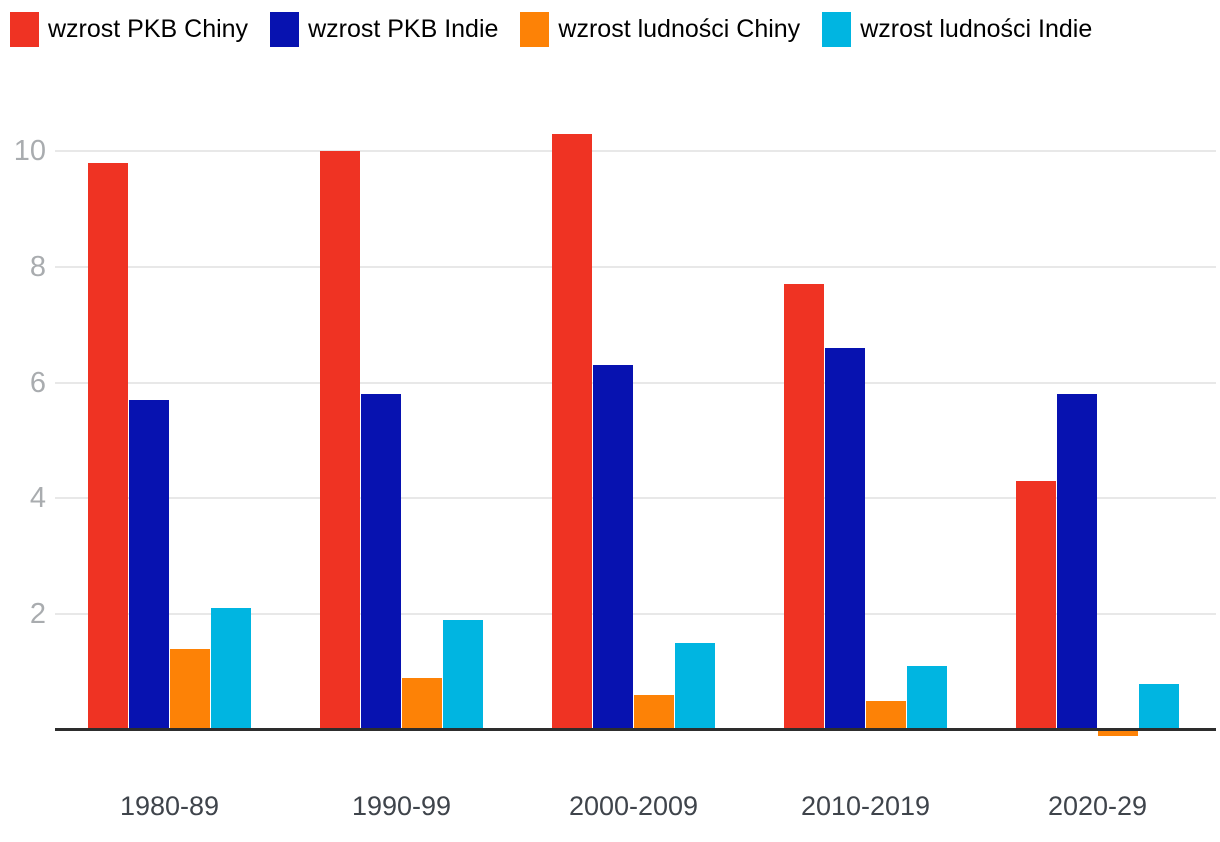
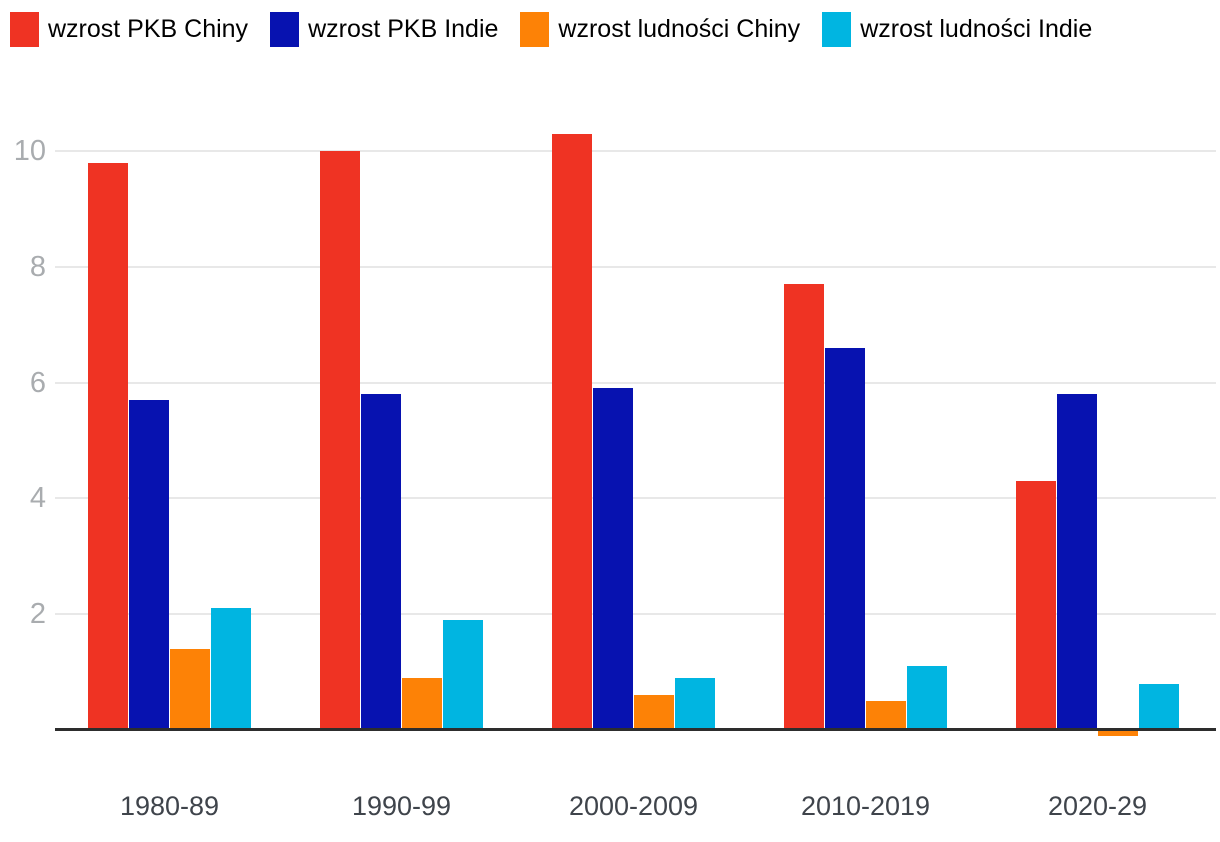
wzrost PKB Indie/2000-2009: 6.3 -> 5.9
wzrost ludności Indie/2000-2009: 1.5 -> 0.9
